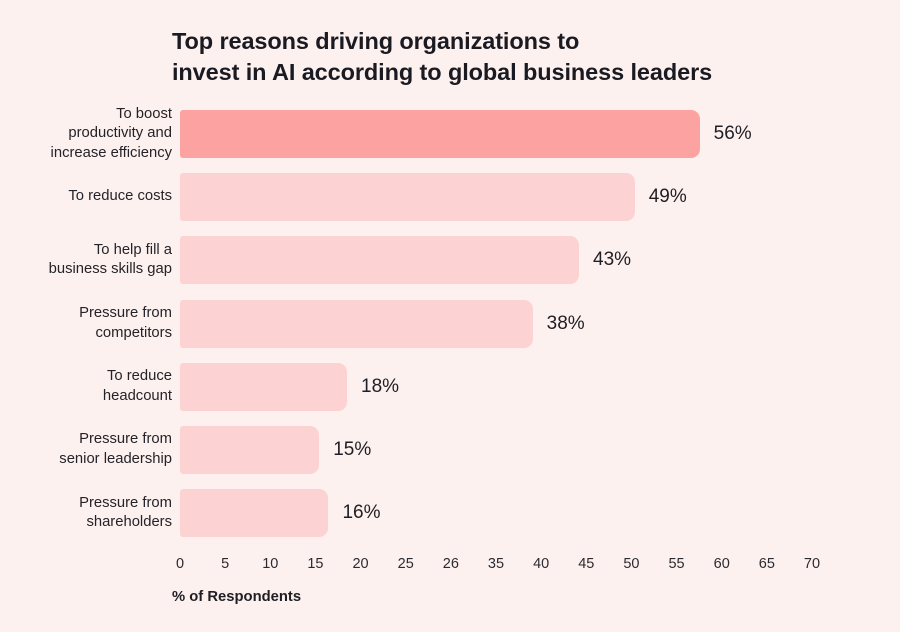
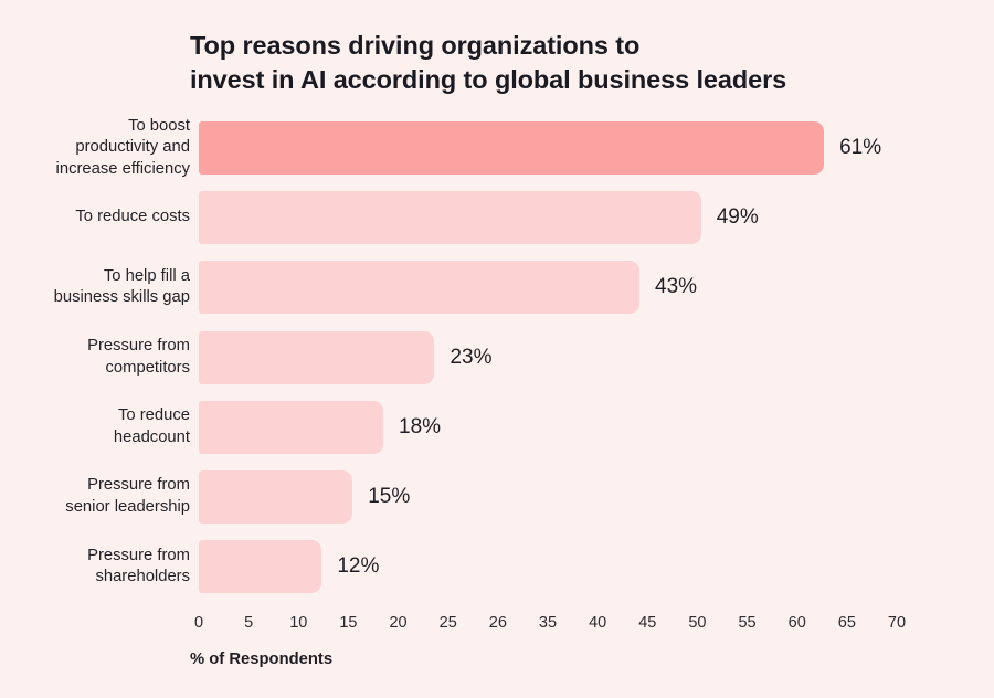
To boost productivity and increase efficiency: 56% -> 61%
Pressure from competitors: 38% -> 23%
Pressure from shareholders: 16% -> 12%
